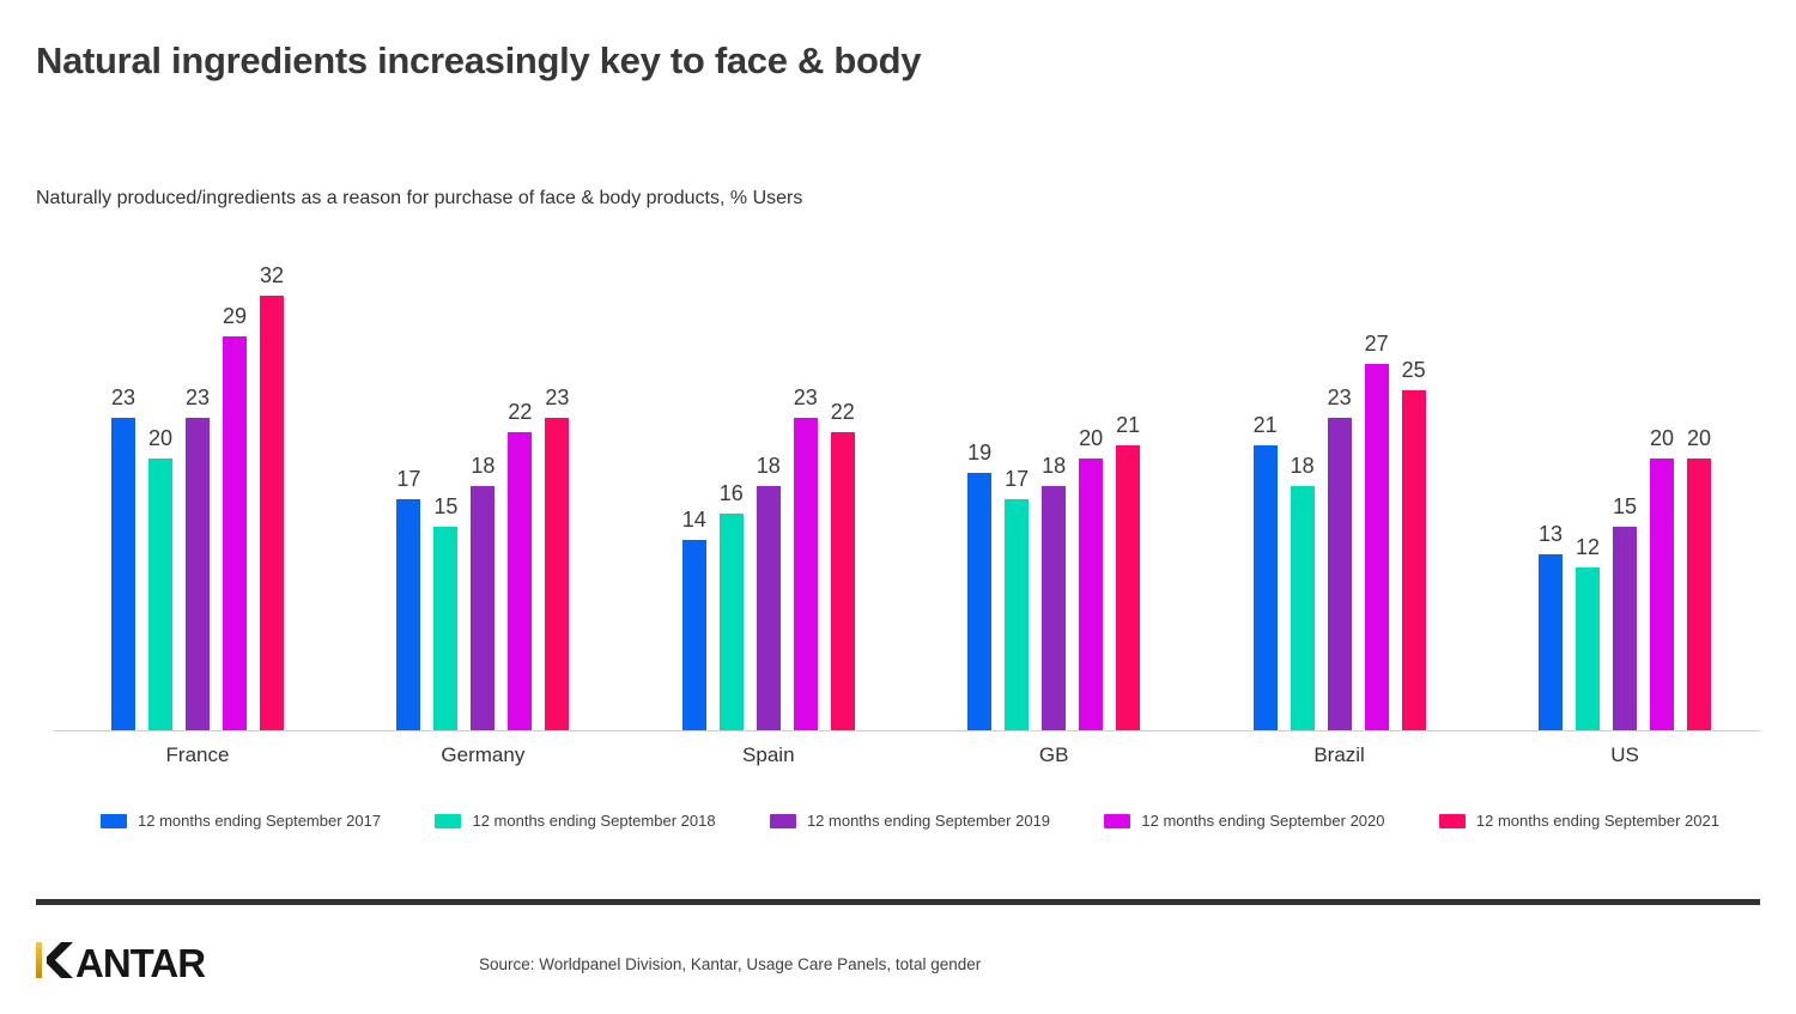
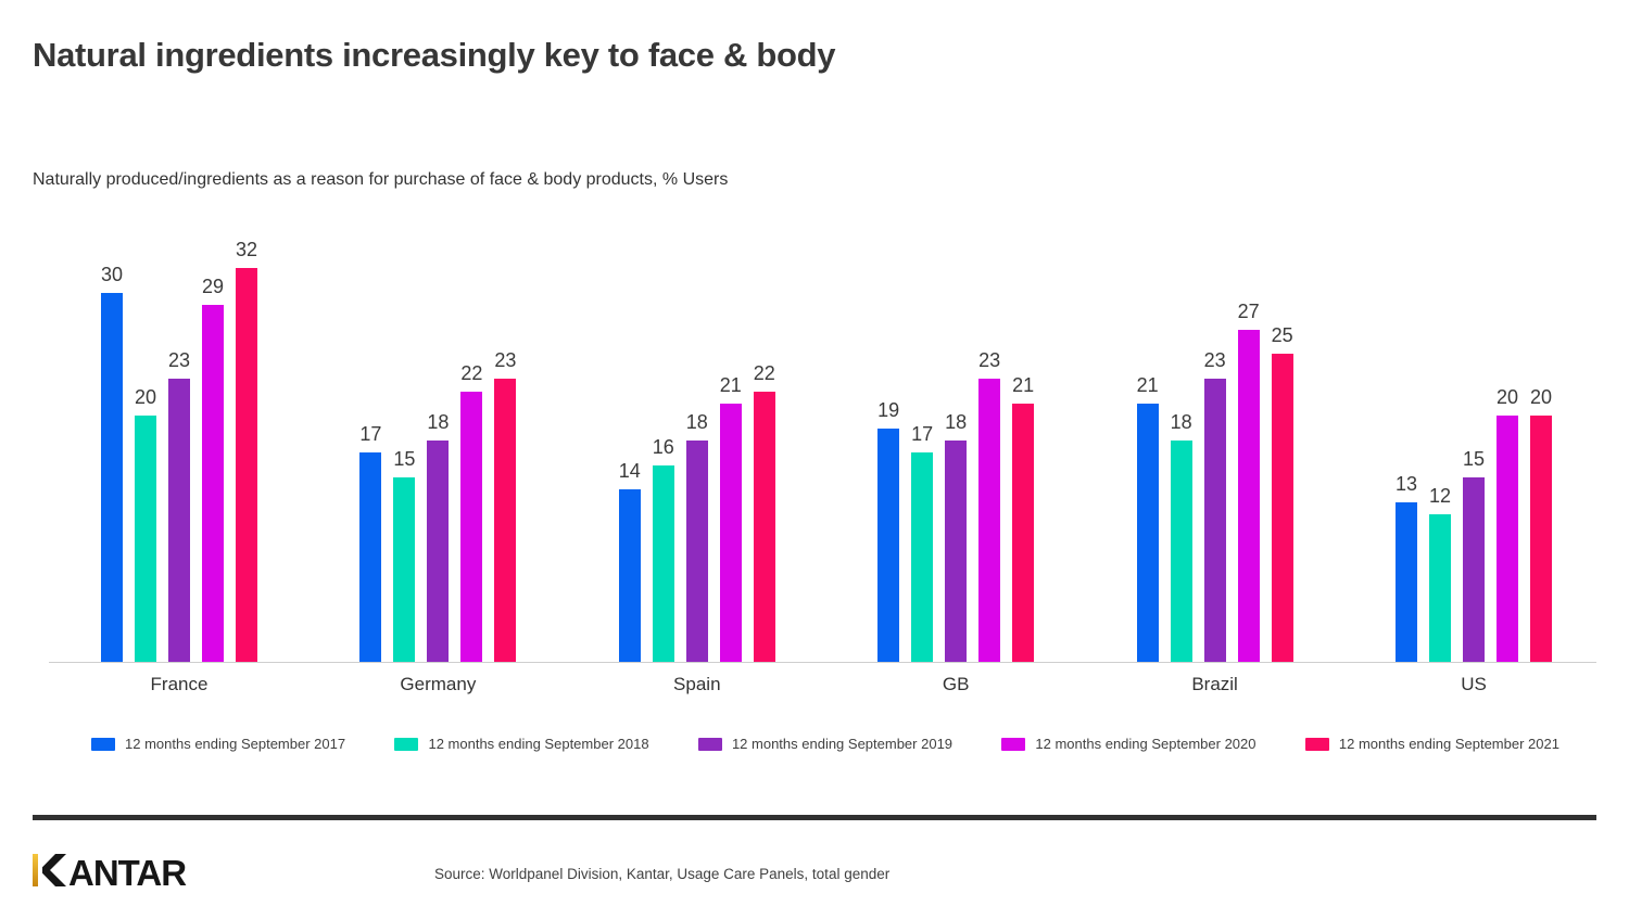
12 months ending September 2017/France: 23 -> 30
12 months ending September 2020/Spain: 23 -> 21
12 months ending September 2020/GB: 20 -> 23
